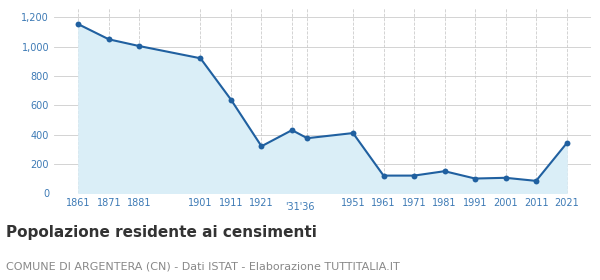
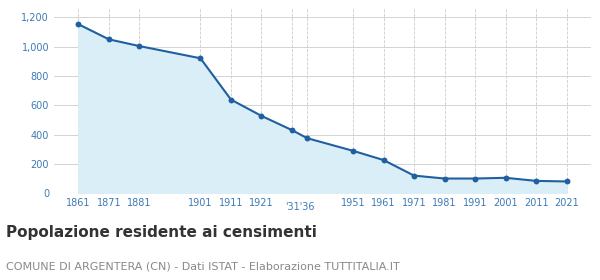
1921: 320 -> 530
1951: 410 -> 290
1961: 120 -> 230
1981: 150 -> 100
2021: 340 -> 80
